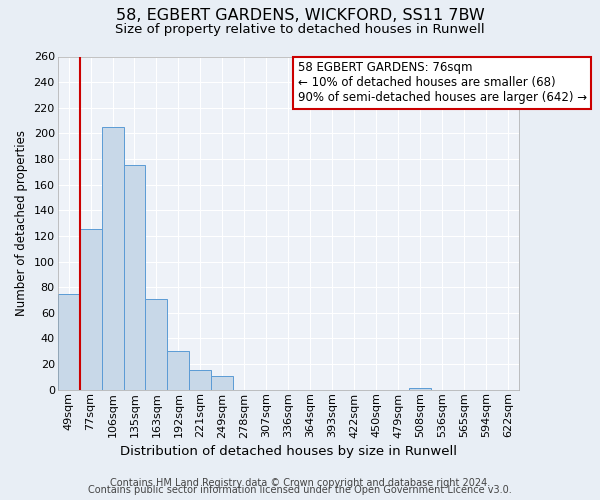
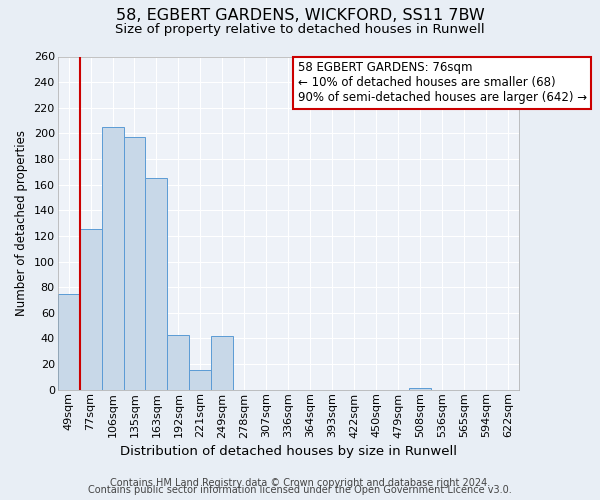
135sqm: 175 -> 197
163sqm: 71 -> 165
192sqm: 30 -> 43
249sqm: 11 -> 42
